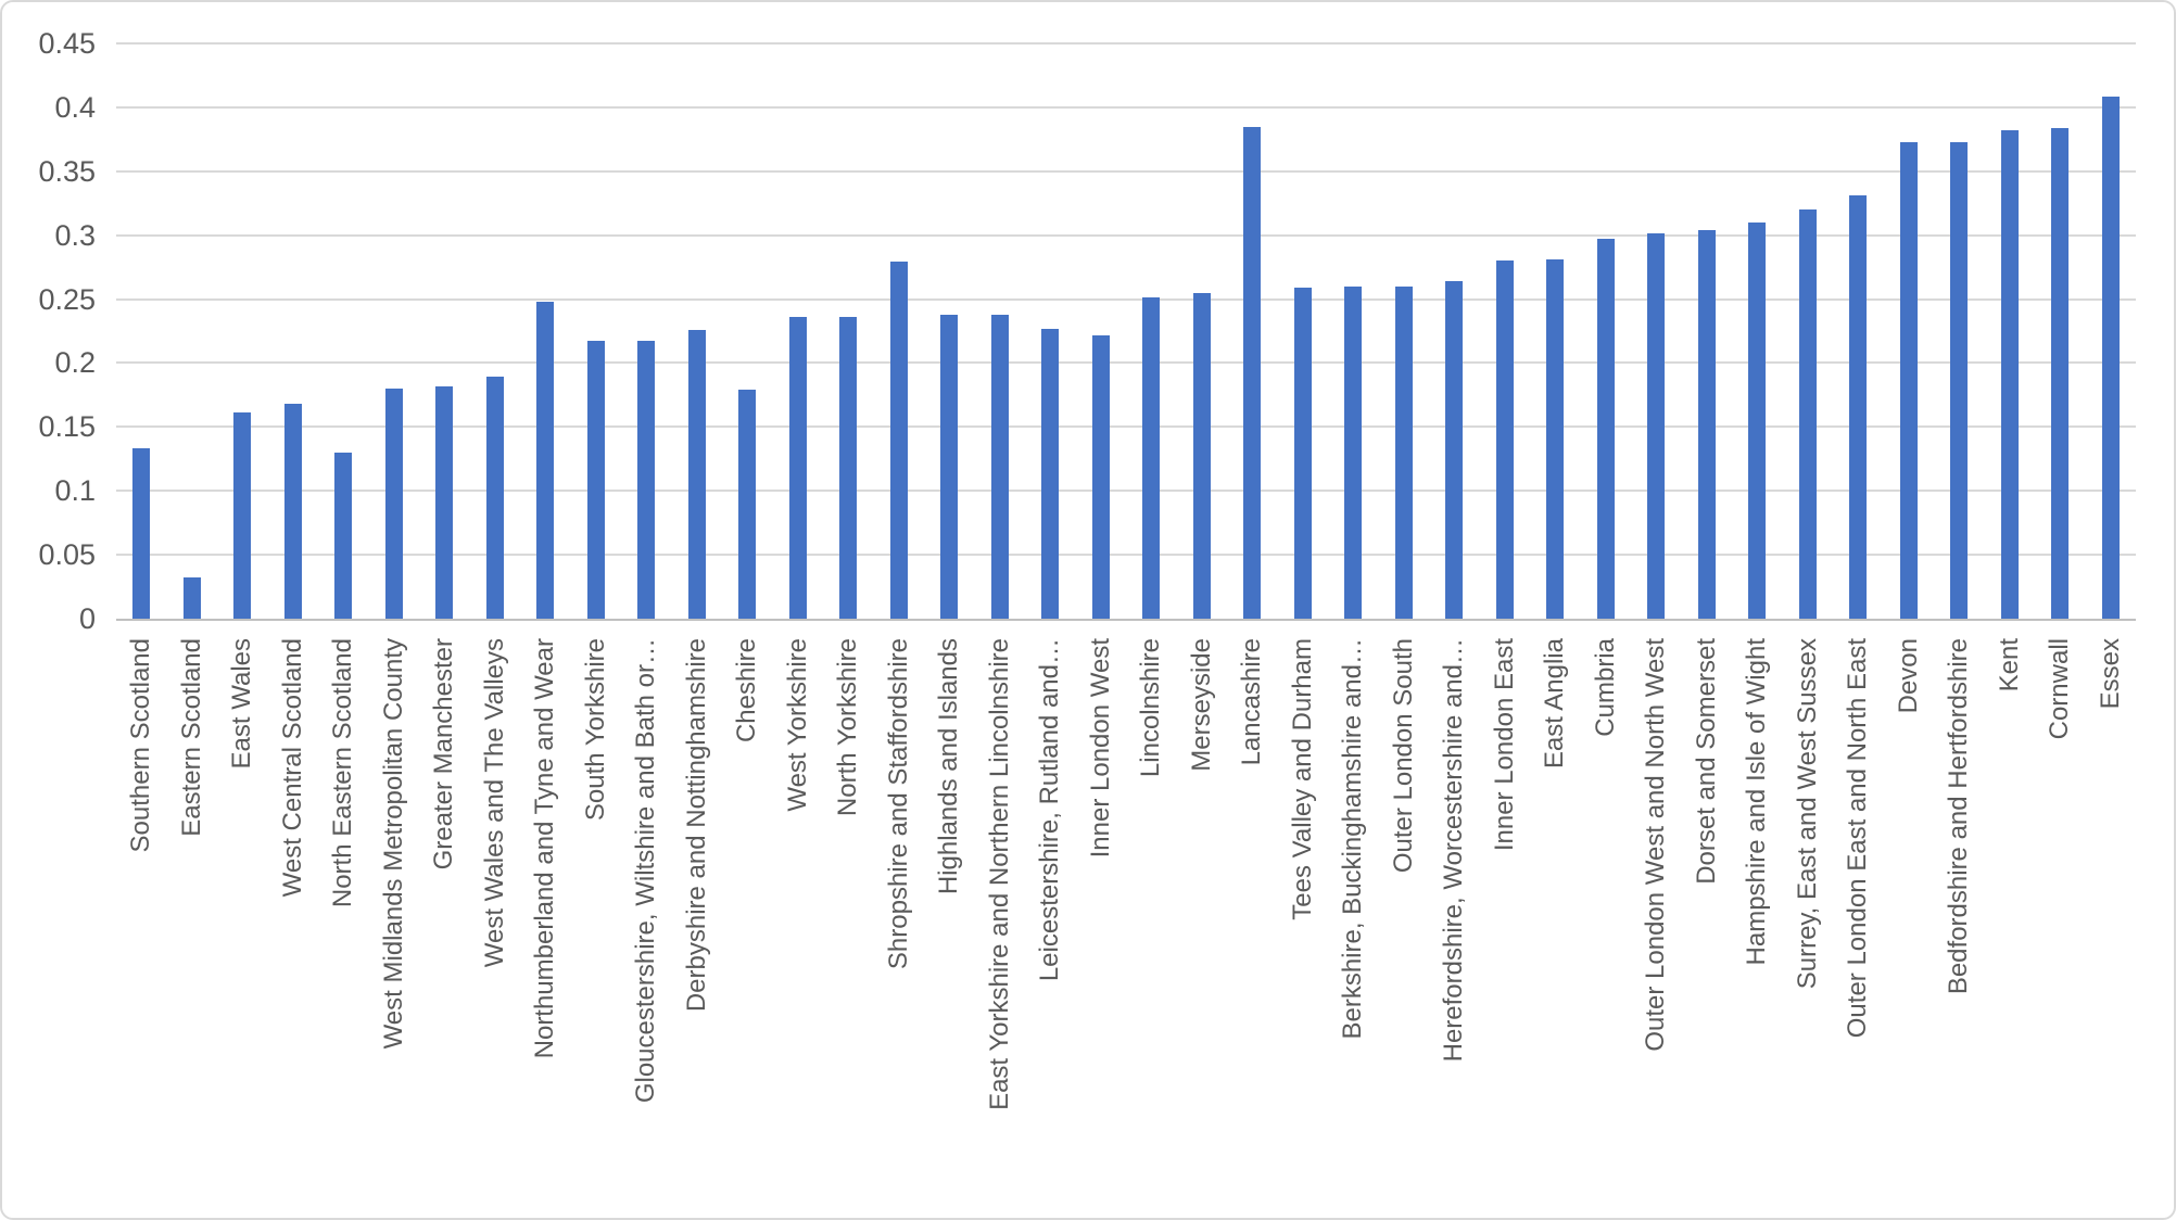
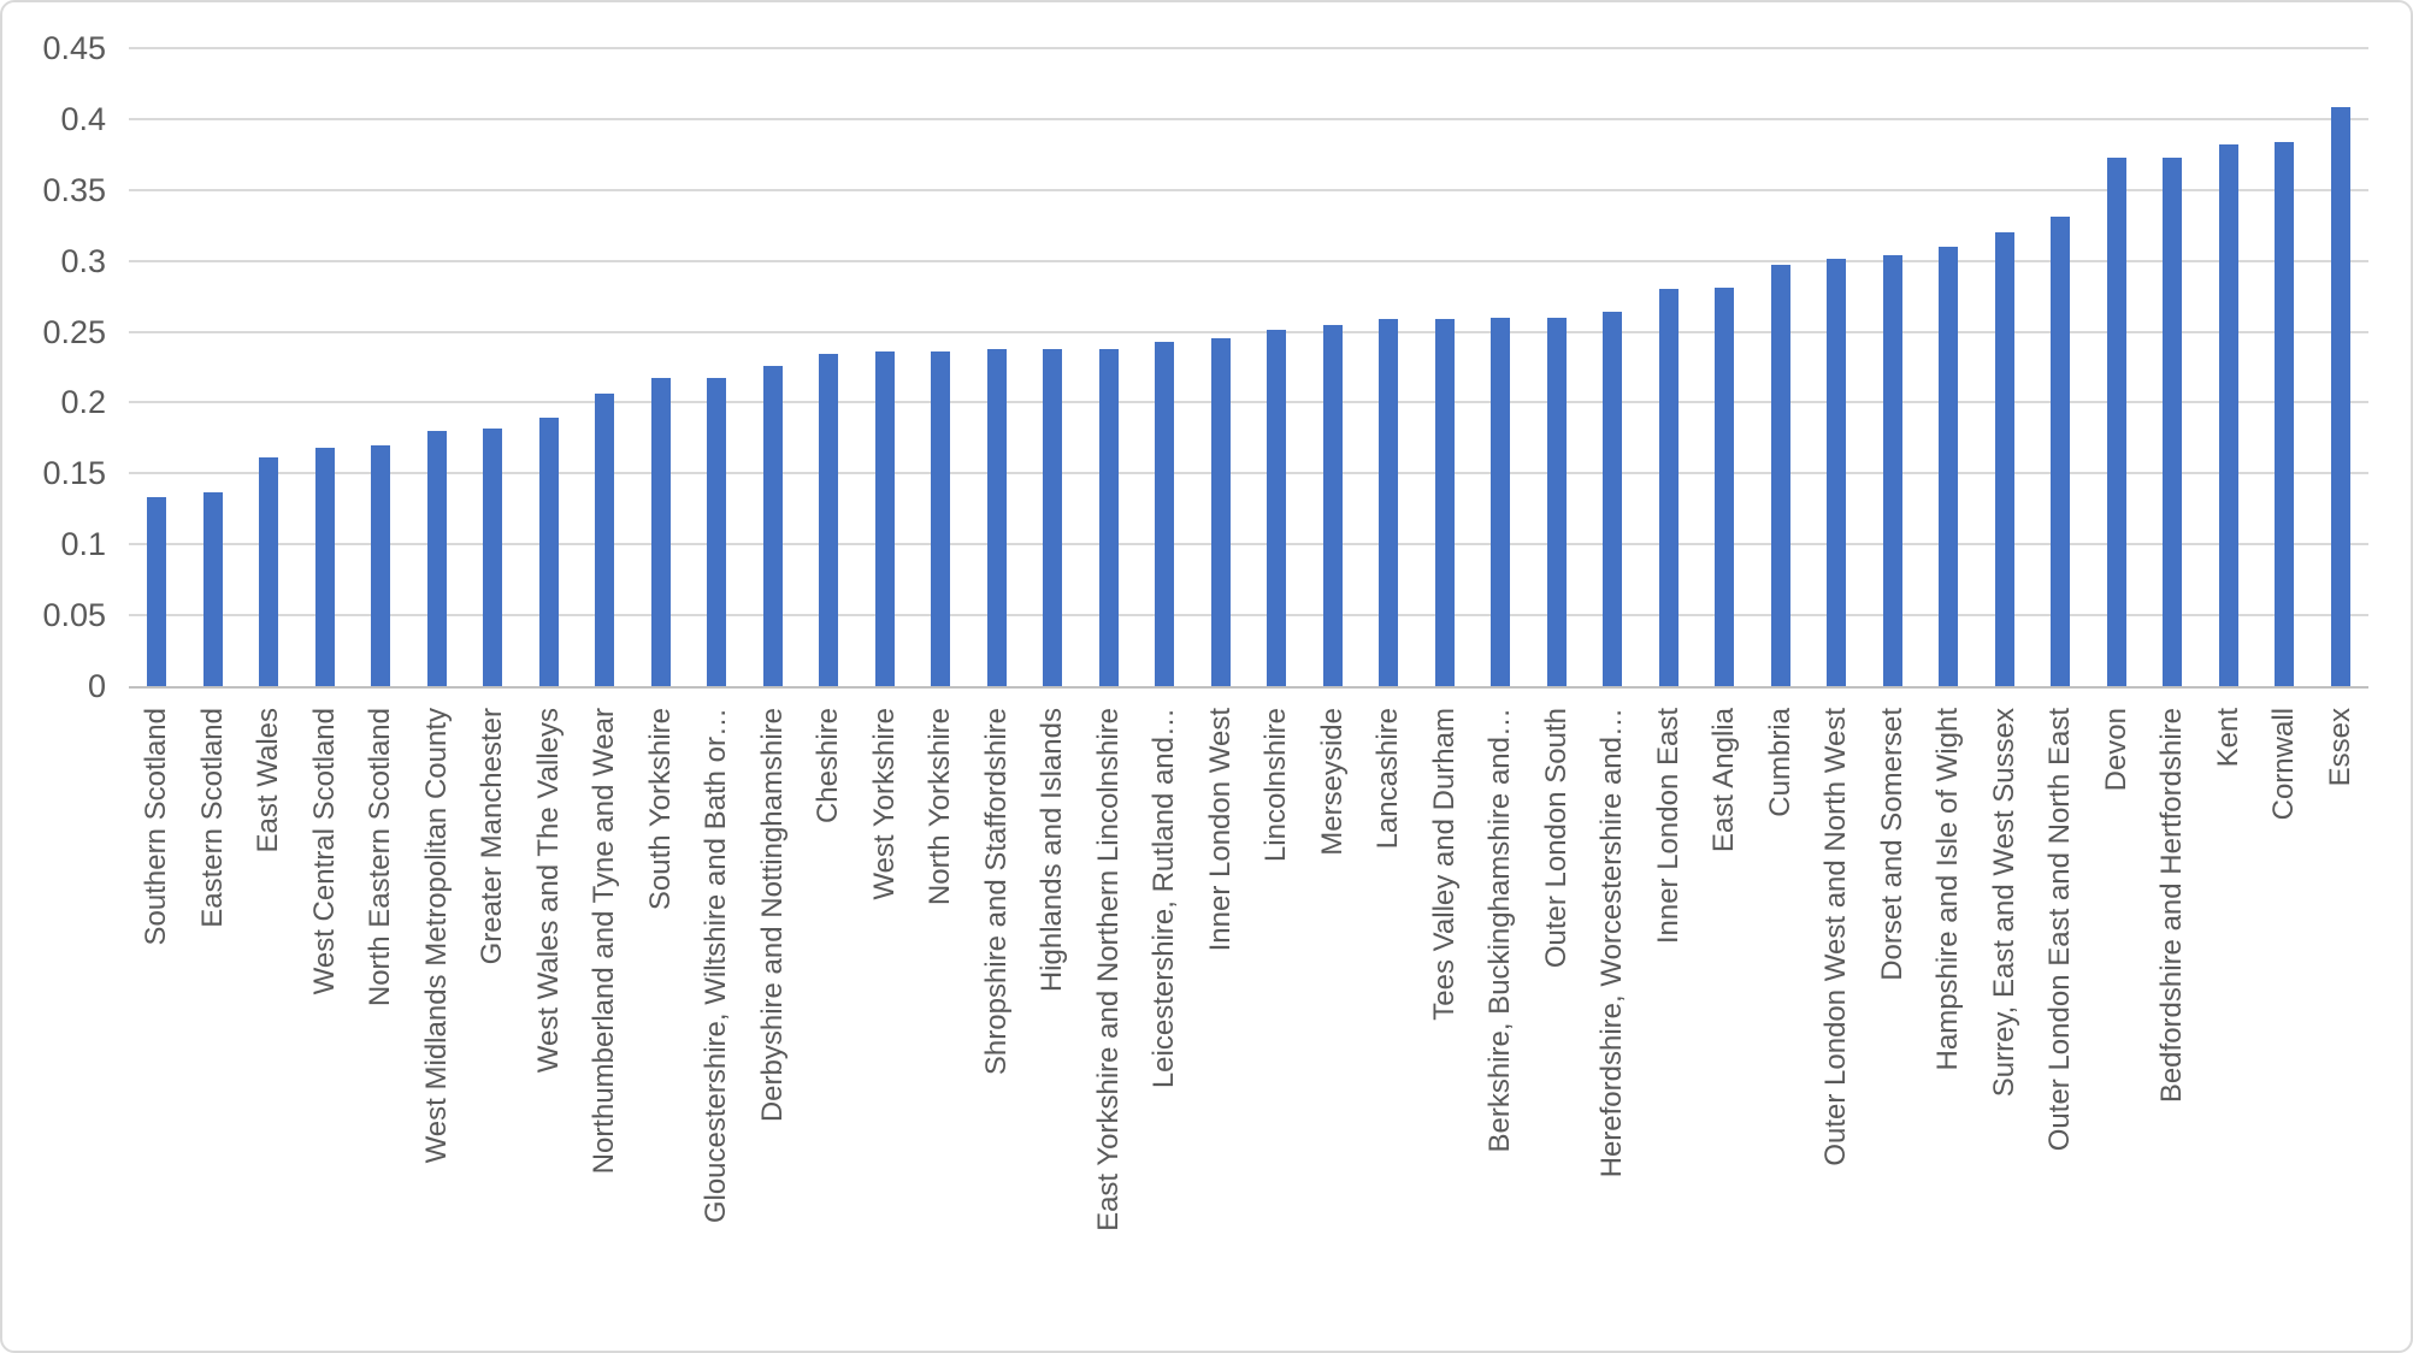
Eastern Scotland: 0.032 -> 0.137
North Eastern Scotland: 0.130 -> 0.170
Northumberland and Tyne and Wear: 0.248 -> 0.206
Cheshire: 0.179 -> 0.234
Shropshire and Staffordshire: 0.279 -> 0.238
Leicestershire, Rutland and…: 0.227 -> 0.243
Inner London West: 0.222 -> 0.245
Lancashire: 0.385 -> 0.259
